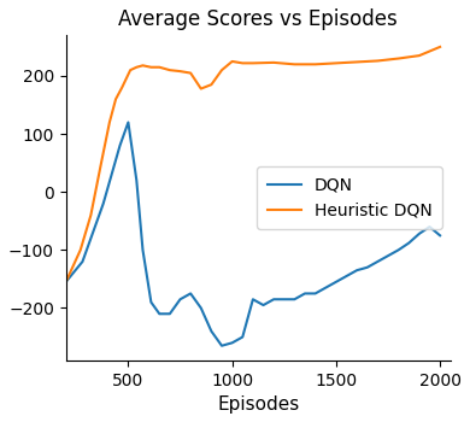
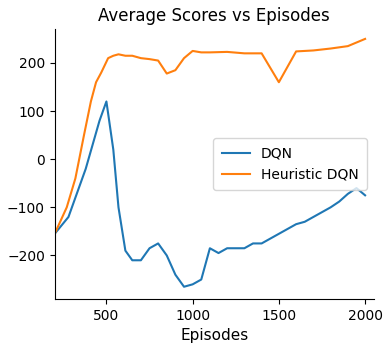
Heuristic DQN/1500: 222 -> 160
